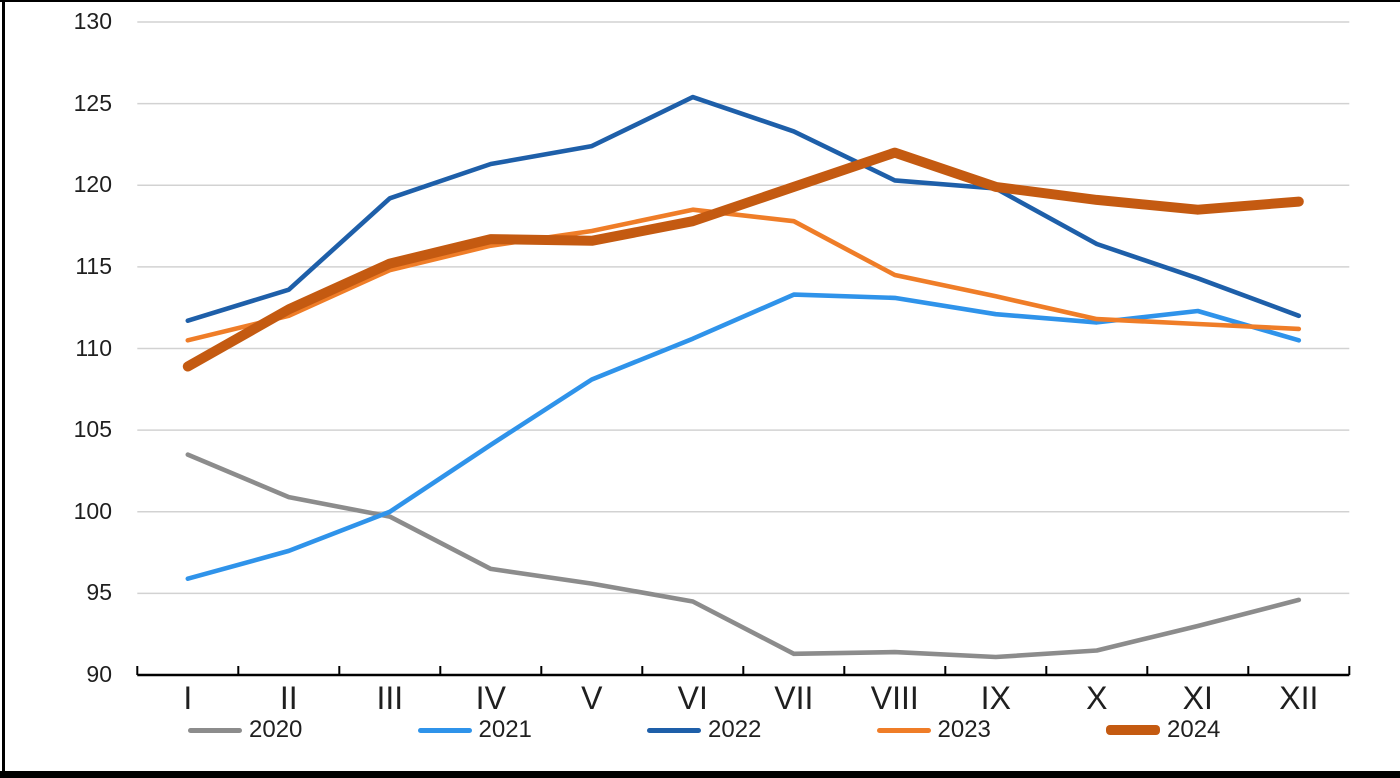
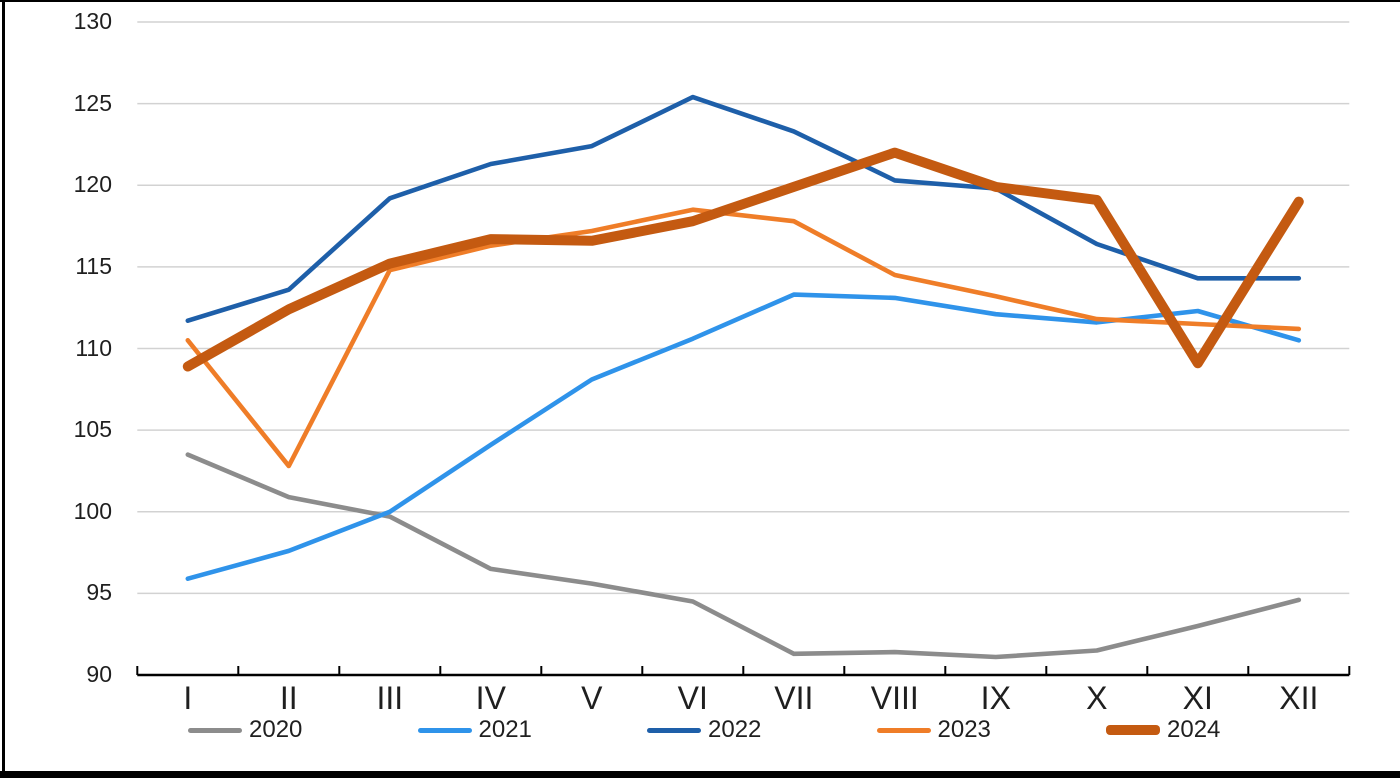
2023/II: 112.0 -> 102.8
2024/XI: 118.5 -> 109.1
2022/XII: 112.0 -> 114.3
